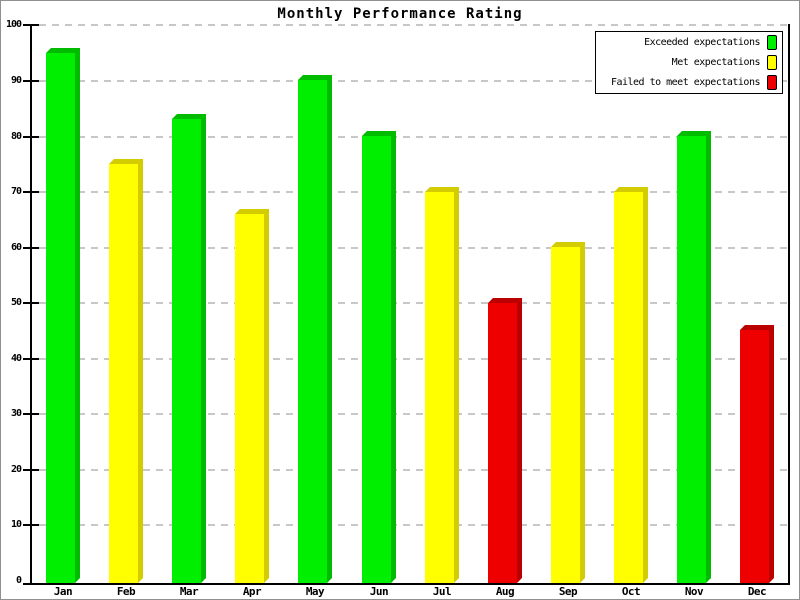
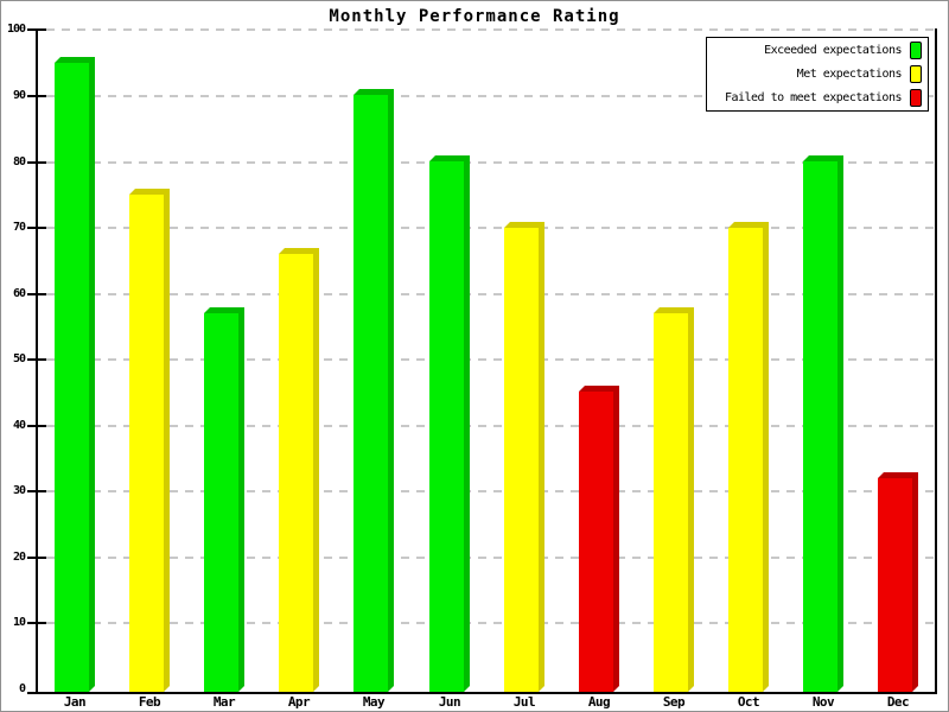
Mar: 84 -> 58
Aug: 51 -> 46
Sep: 61 -> 58
Dec: 46 -> 33
